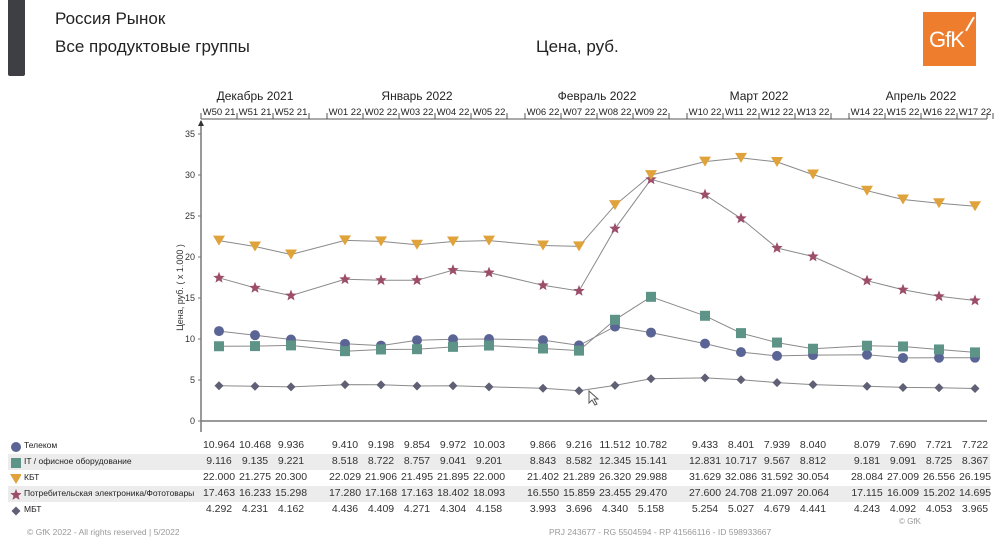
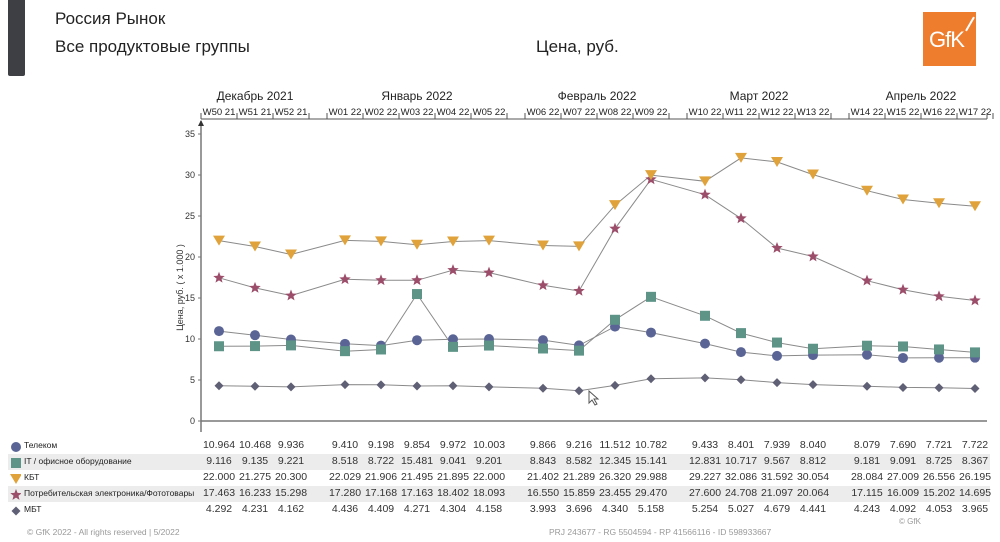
IT / офисное оборудование/W03 22: 8.757 -> 15.481
КБТ/W10 22: 31.629 -> 29.227
